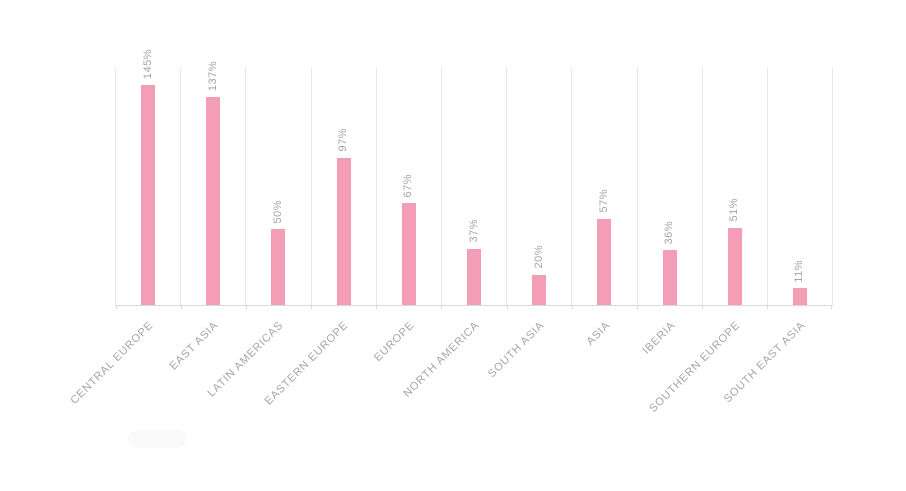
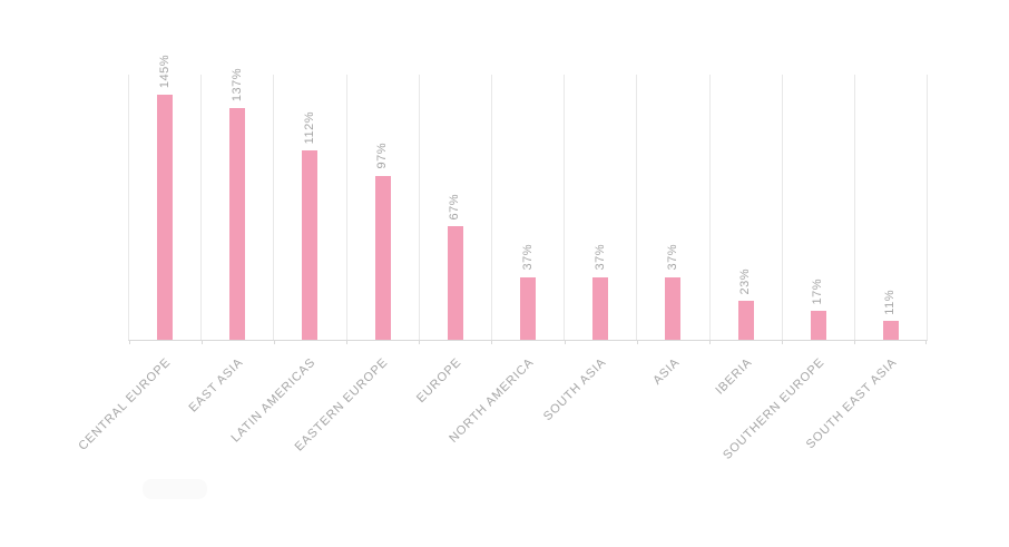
LATIN AMERICAS: 50% -> 112%
SOUTH ASIA: 20% -> 37%
ASIA: 57% -> 37%
IBERIA: 36% -> 23%
SOUTHERN EUROPE: 51% -> 17%
